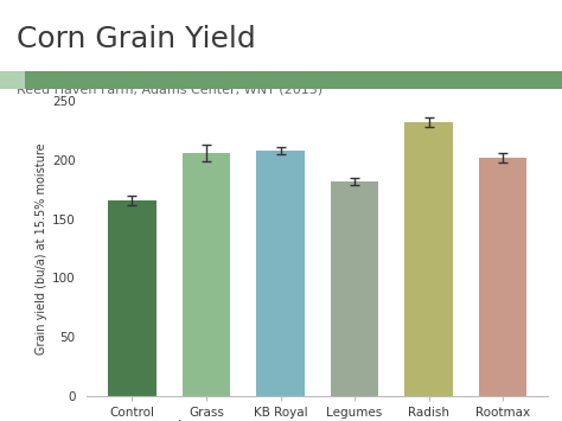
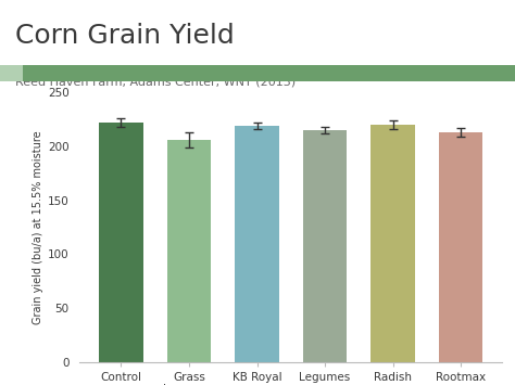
Control: 166 -> 222
KB Royal: 208 -> 219
Legumes: 182 -> 215
Radish: 232 -> 220
Rootmax: 202 -> 213
